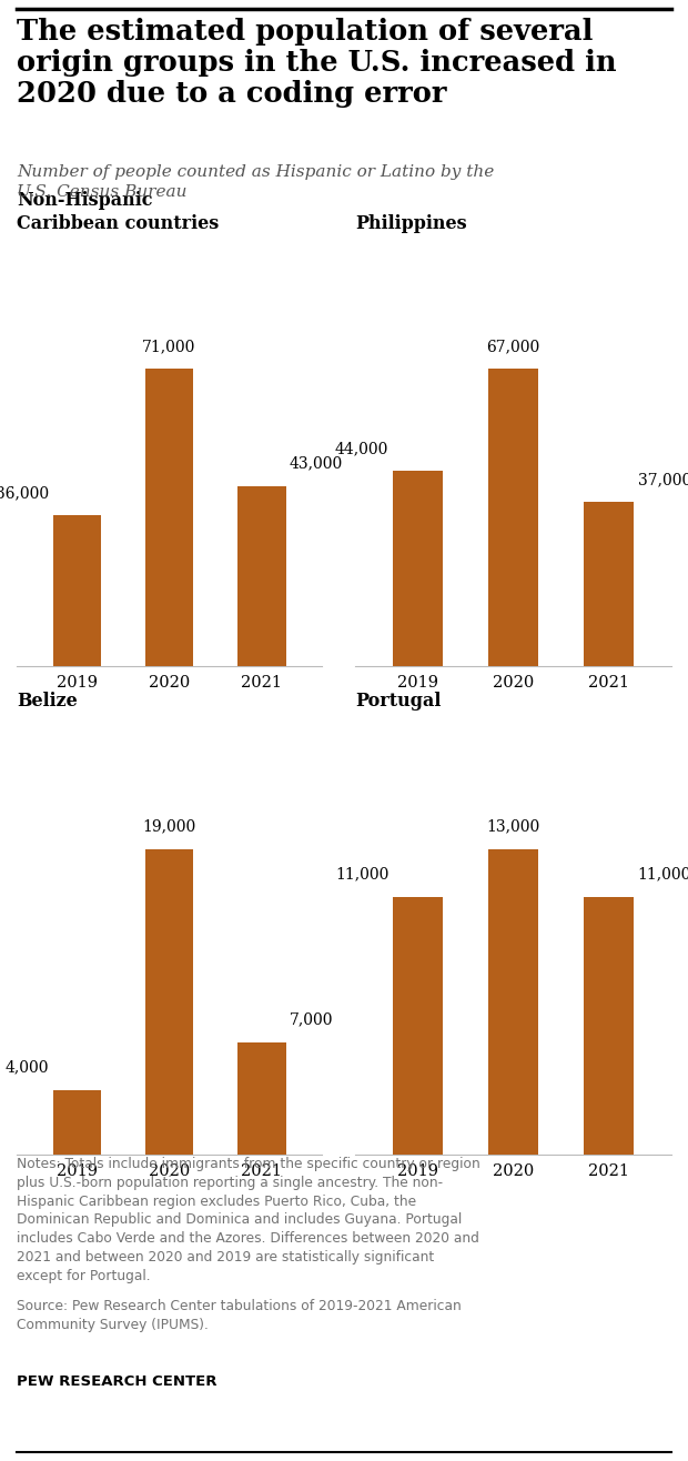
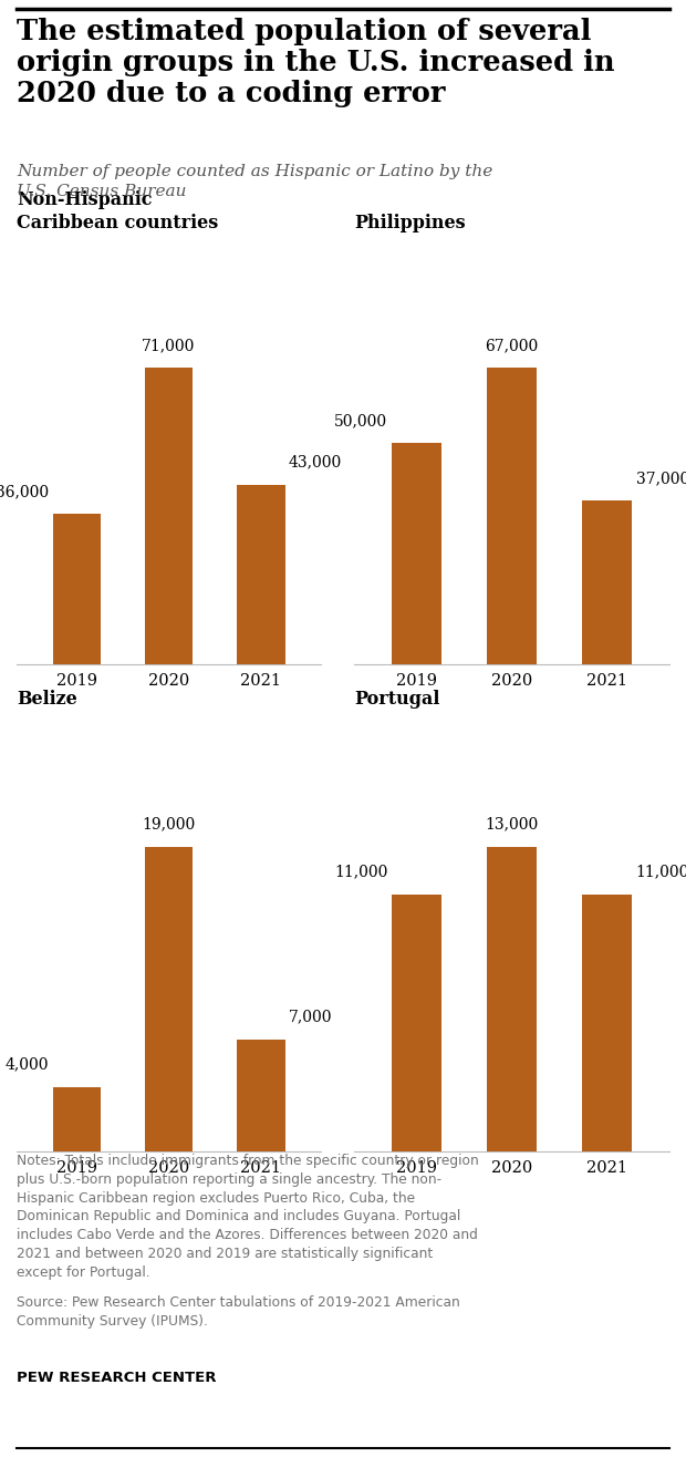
Philippines/2019: 44,000 -> 50,000
